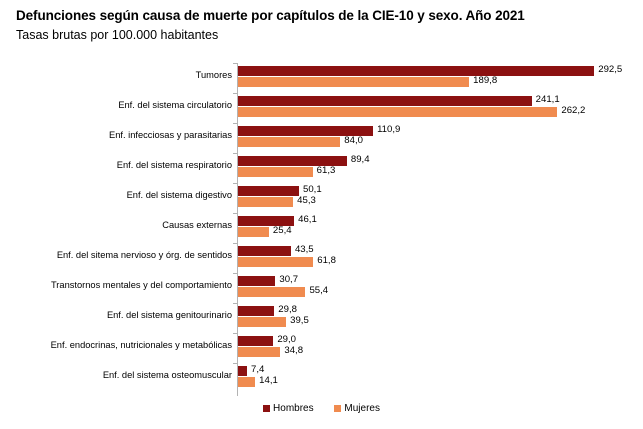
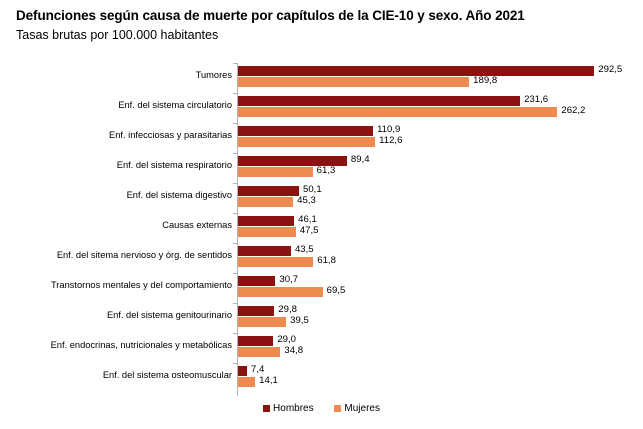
Hombres/Enf. del sistema circulatorio: 241,1 -> 231,6
Mujeres/Enf. infecciosas y parasitarias: 84,0 -> 112,6
Mujeres/Causas externas: 25,4 -> 47,5
Mujeres/Transtornos mentales y del comportamiento: 55,4 -> 69,5
